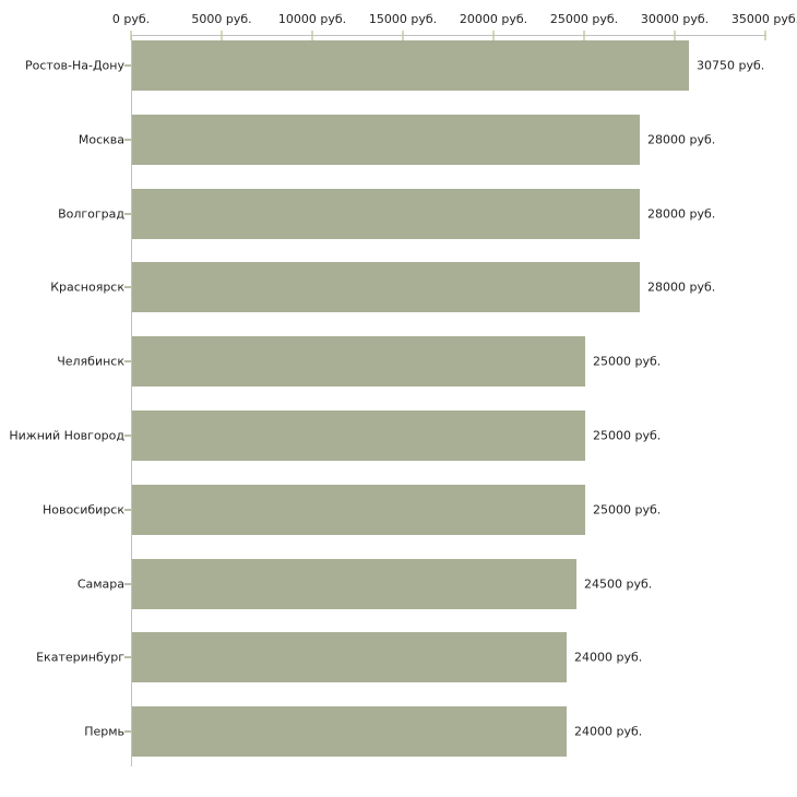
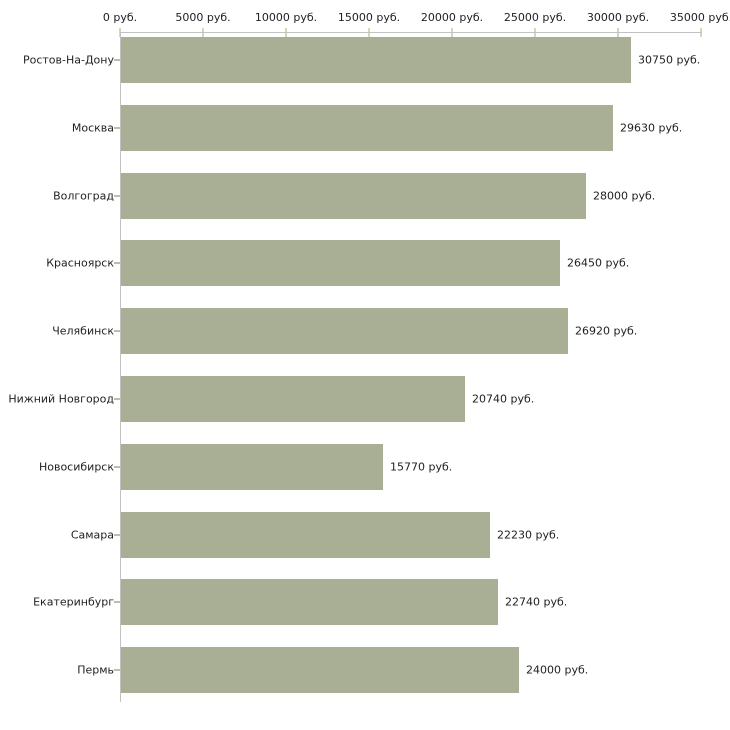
Москва: 28000 -> 29630
Красноярск: 28000 -> 26450
Челябинск: 25000 -> 26920
Нижний Новгород: 25000 -> 20740
Новосибирск: 25000 -> 15770
Самара: 24500 -> 22230
Екатеринбург: 24000 -> 22740
